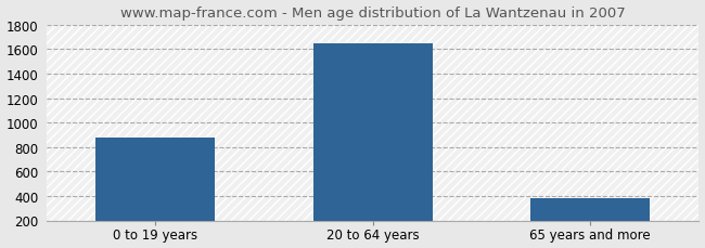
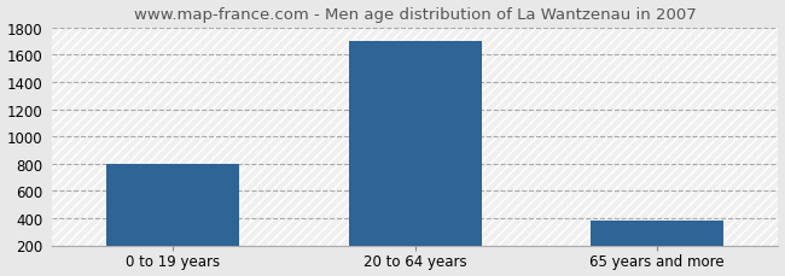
0 to 19 years: 880 -> 800
20 to 64 years: 1650 -> 1700
